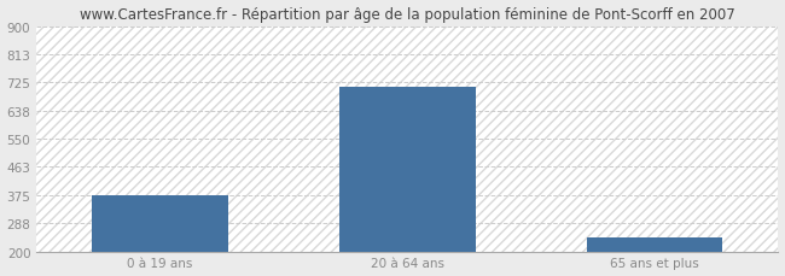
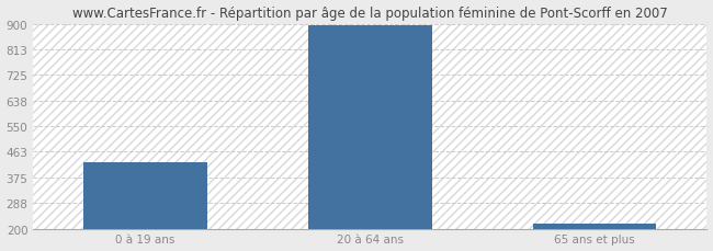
0 à 19 ans: 375 -> 425
20 à 64 ans: 710 -> 893
65 ans et plus: 245 -> 218
